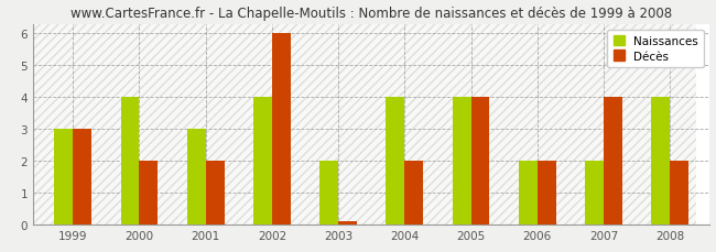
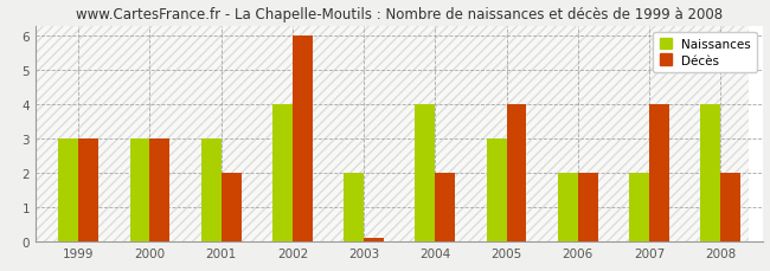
Naissances/2000: 4 -> 3
Décès/2000: 2.0 -> 3.0
Naissances/2005: 4 -> 3
